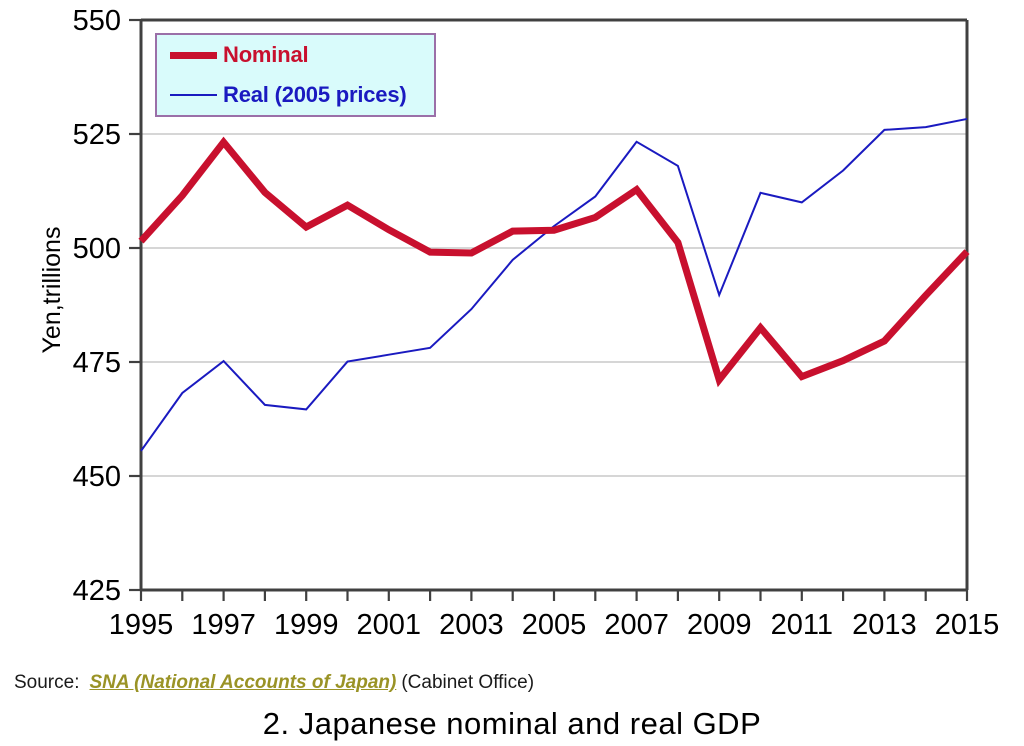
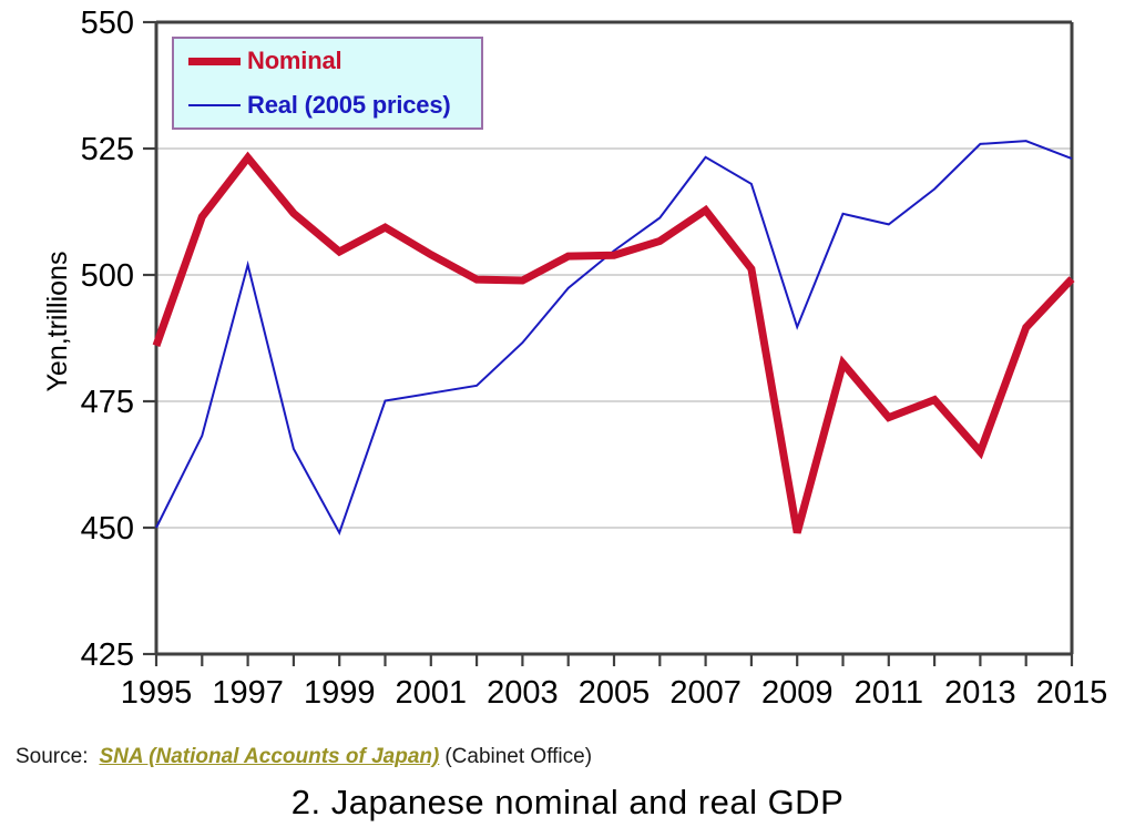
Nominal/1995: 502 -> 486
Real (2005 prices)/1995: 456 -> 450
Real (2005 prices)/1997: 475 -> 502
Real (2005 prices)/1999: 465 -> 449
Nominal/2009: 471 -> 449
Nominal/2013: 480 -> 465
Real (2005 prices)/2015: 528 -> 523
